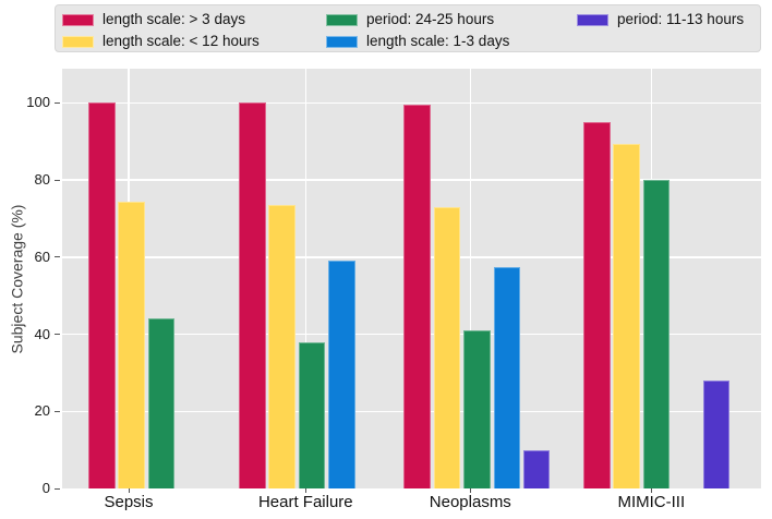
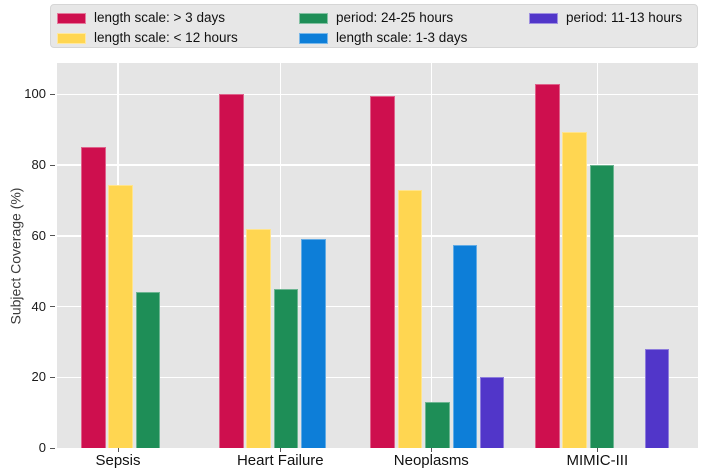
length scale: > 3 days/Sepsis: 100 -> 85
length scale: < 12 hours/Heart Failure: 74 -> 62
period: 24-25 hours/Heart Failure: 38 -> 45
period: 24-25 hours/Neoplasms: 41 -> 13
period: 11-13 hours/Neoplasms: 10 -> 20
length scale: > 3 days/MIMIC-III: 95 -> 103
